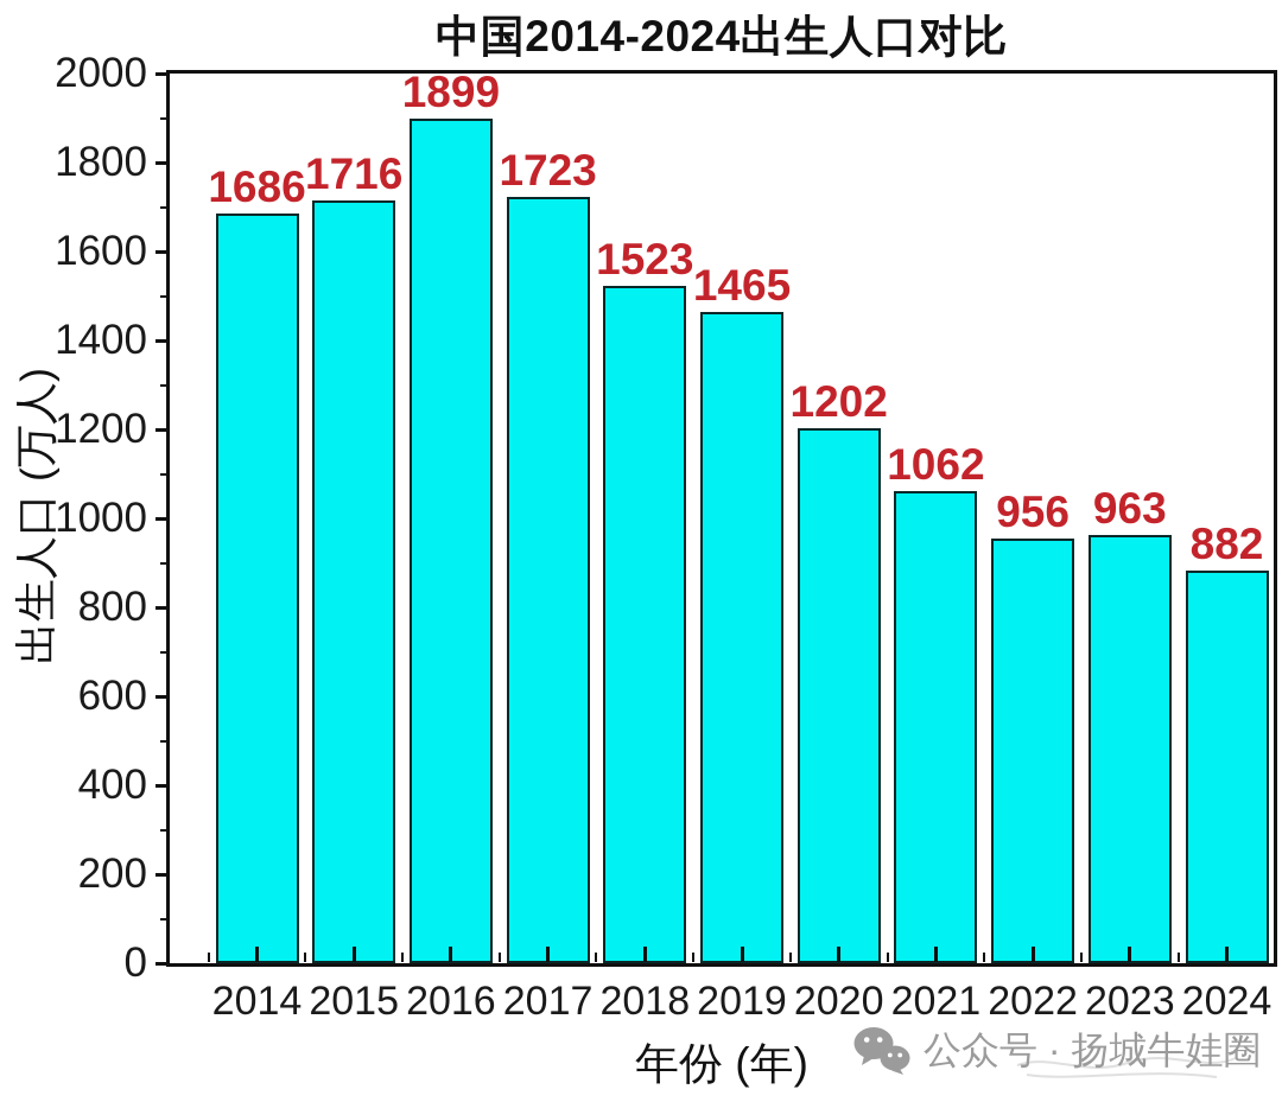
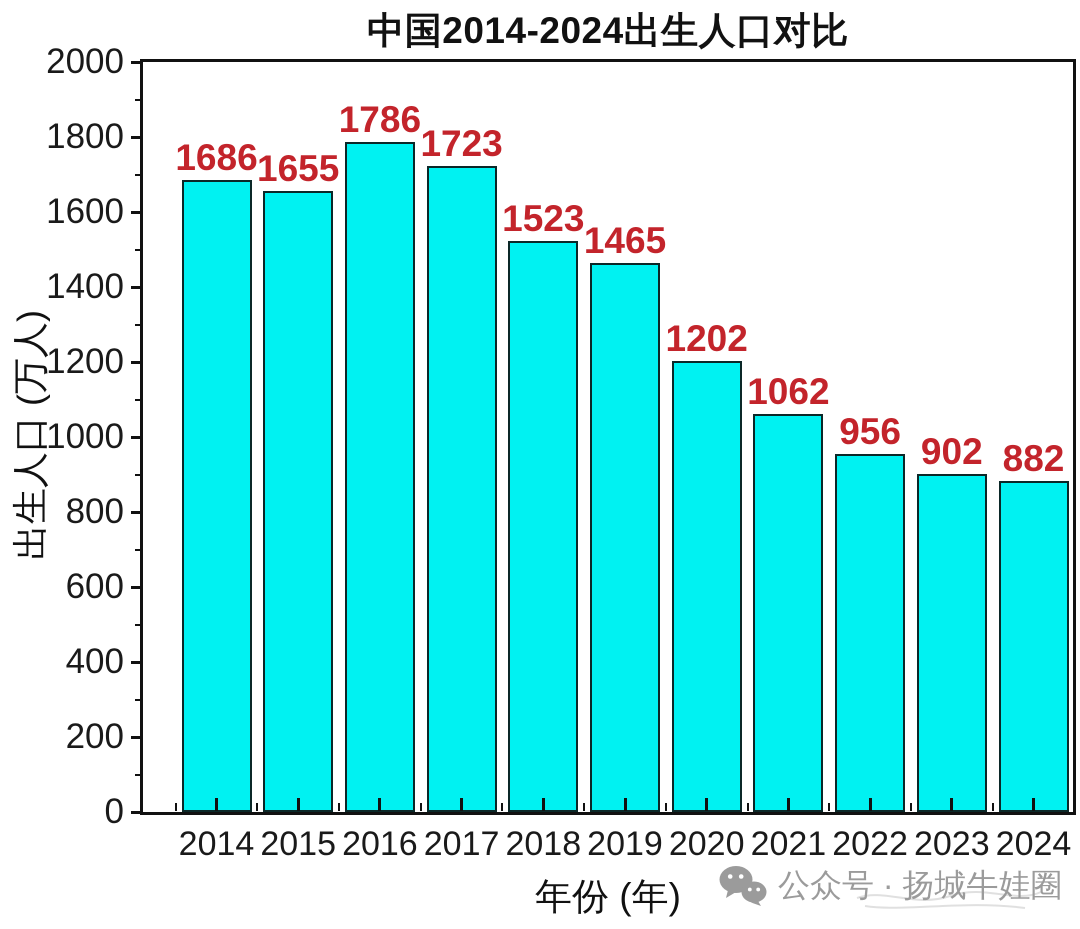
2015: 1716 -> 1655
2016: 1899 -> 1786
2023: 963 -> 902
